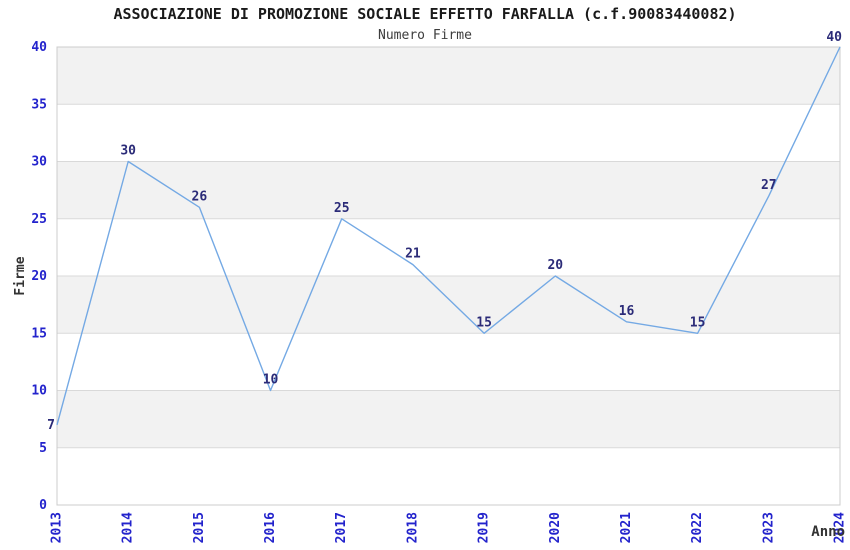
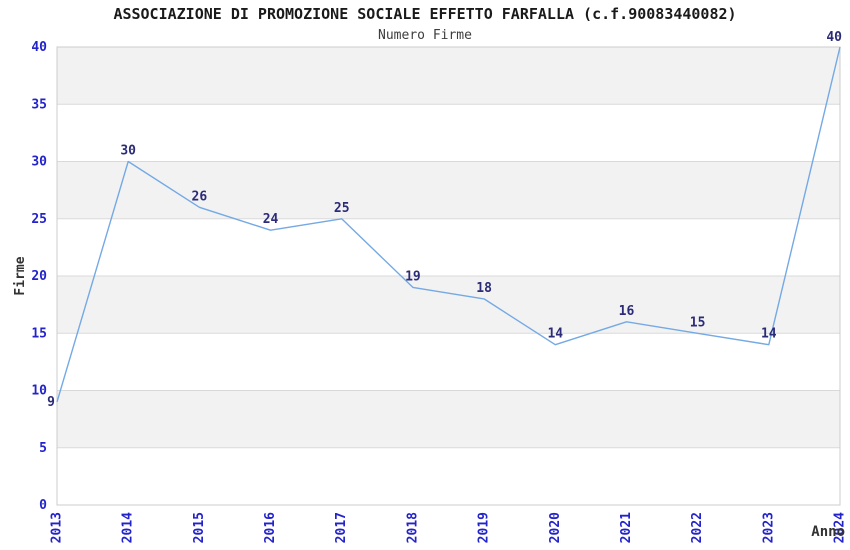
2013: 7 -> 9
2016: 10 -> 24
2018: 21 -> 19
2019: 15 -> 18
2020: 20 -> 14
2023: 27 -> 14
